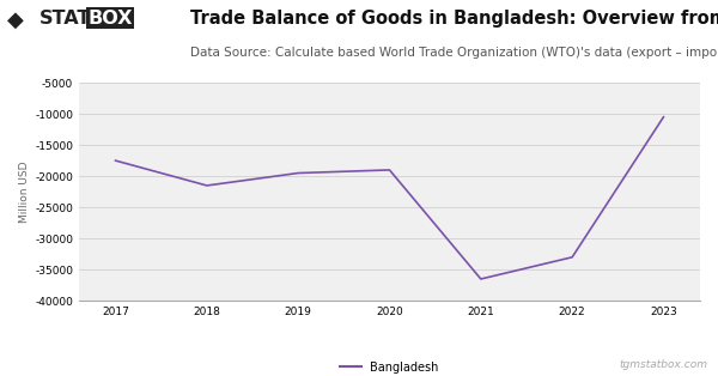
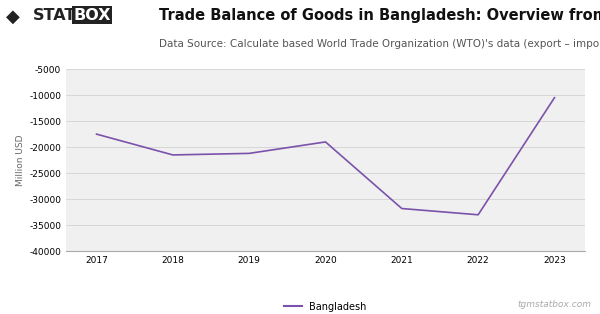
2019: -19500 -> -21200
2021: -36500 -> -31800
